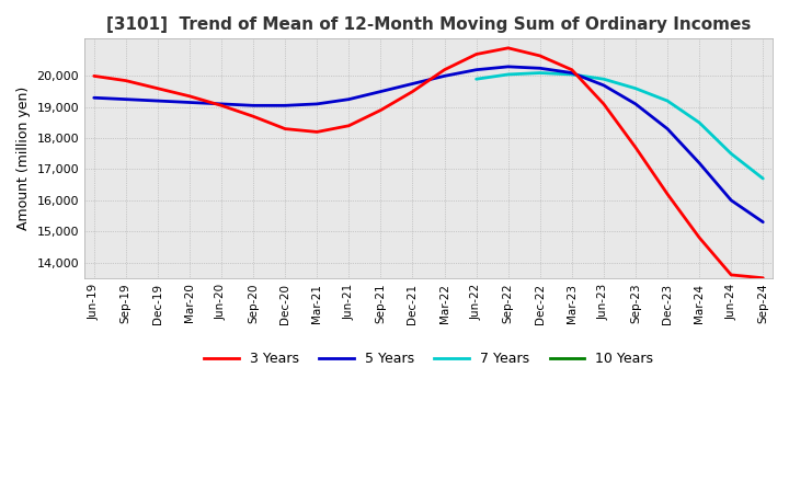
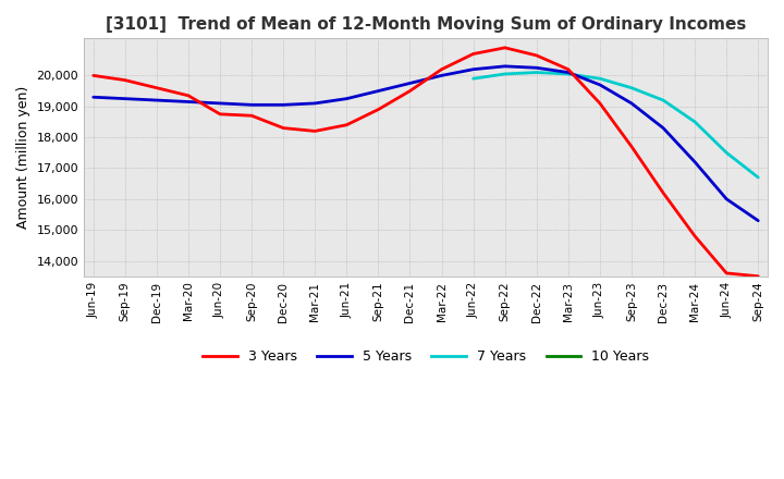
3 Years/Jun-20: 19,050 -> 18,750
